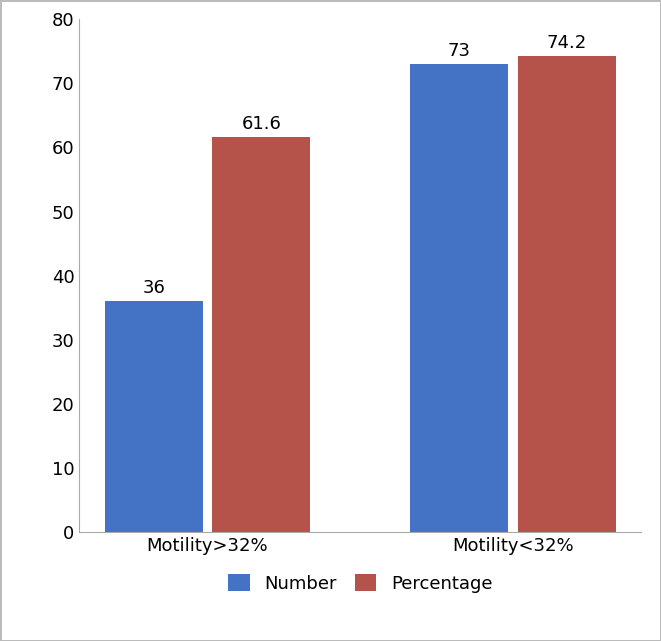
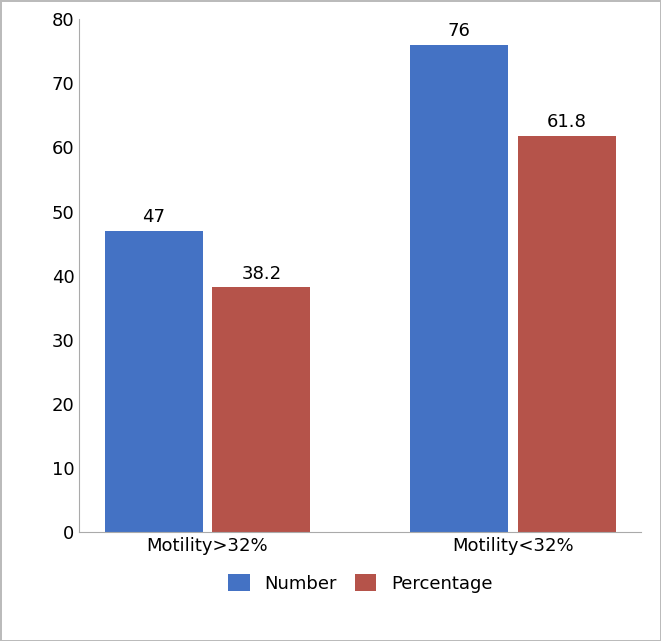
Number/Motility>32%: 36 -> 47
Percentage/Motility>32%: 61.6 -> 38.2
Number/Motility<32%: 73 -> 76
Percentage/Motility<32%: 74.2 -> 61.8
